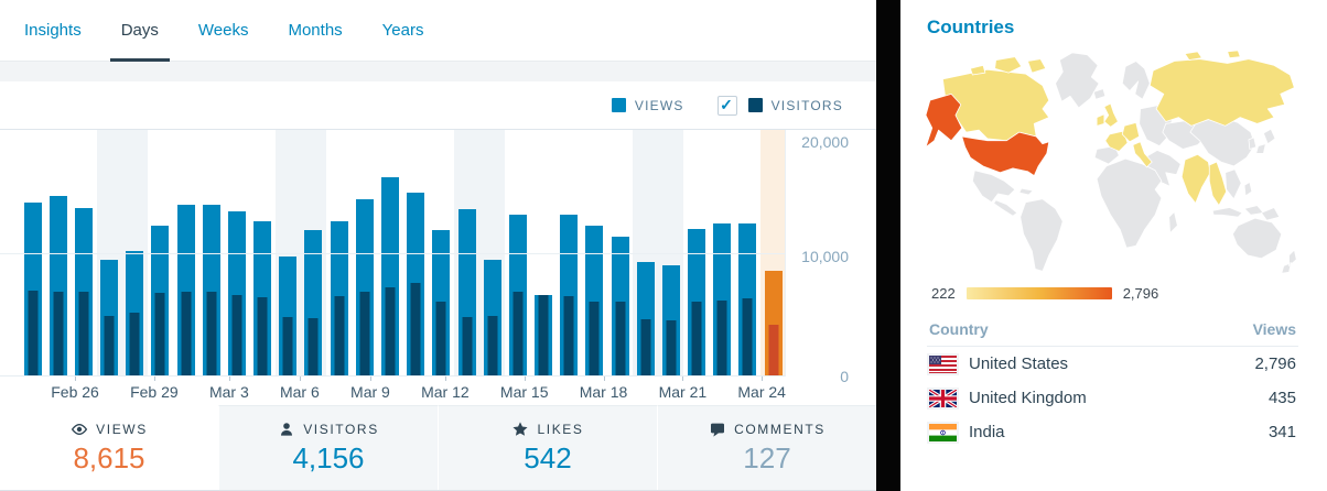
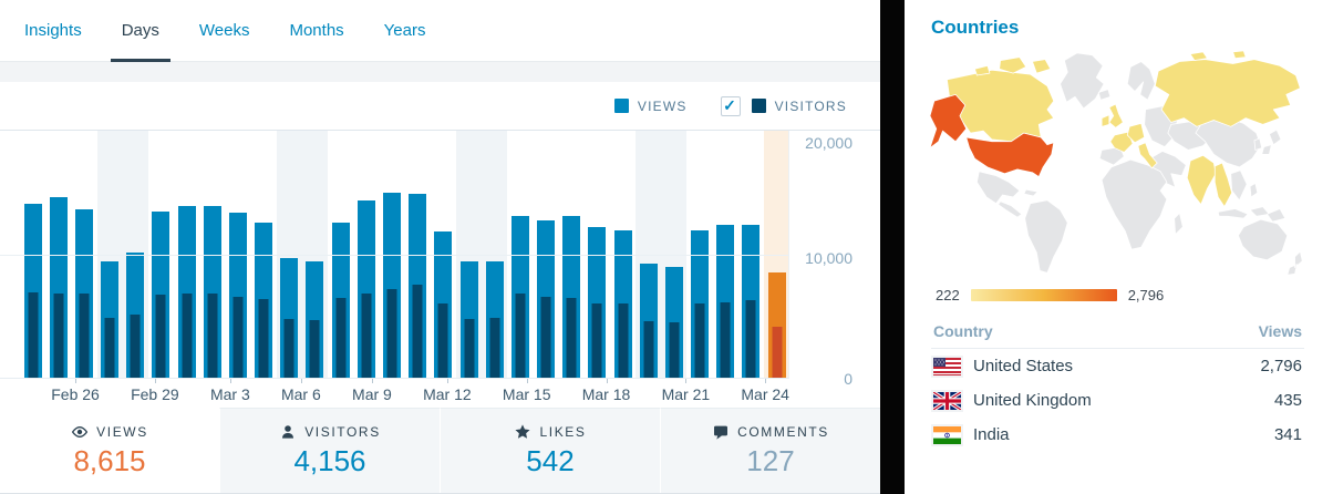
Views/Feb 29: 12200 -> 13500
Views/Mar 6: 11900 -> 9500
Views/Mar 9: 16200 -> 15000
Views/Mar 12: 13600 -> 9500
Views/Mar 15: 6600 -> 12800
Views/Mar 18: 11300 -> 12000
